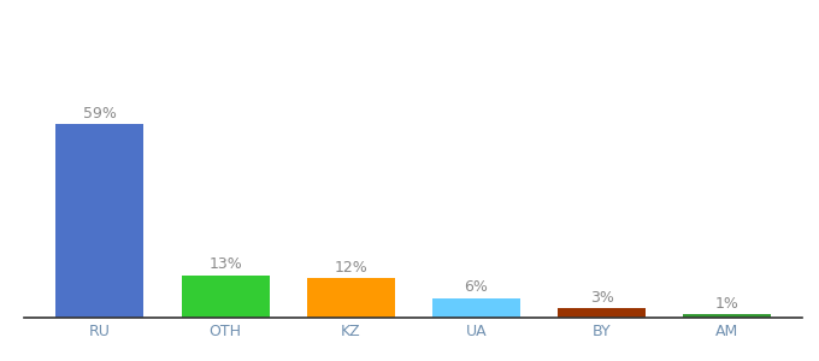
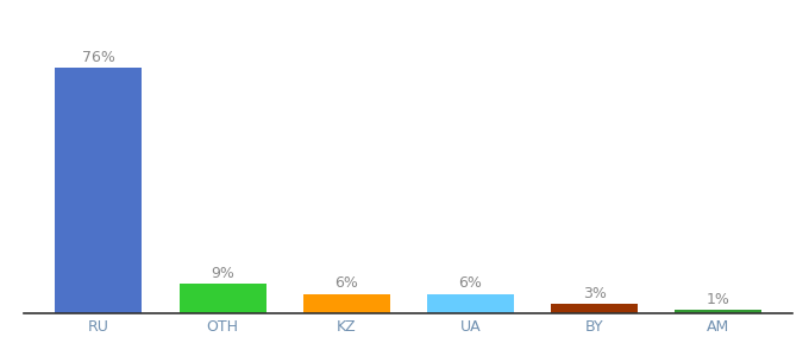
RU: 59% -> 76%
OTH: 13% -> 9%
KZ: 12% -> 6%
